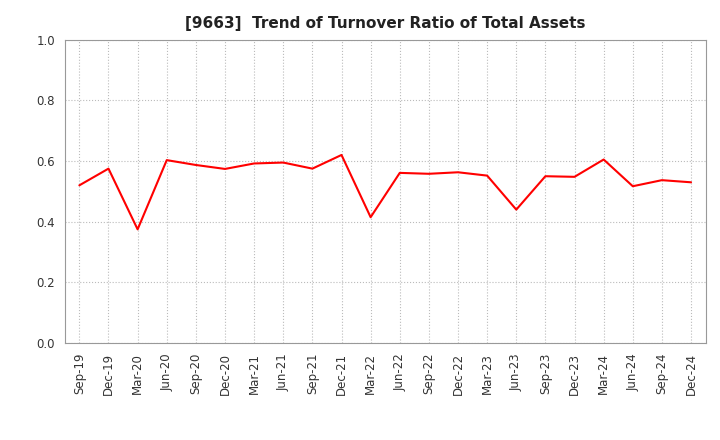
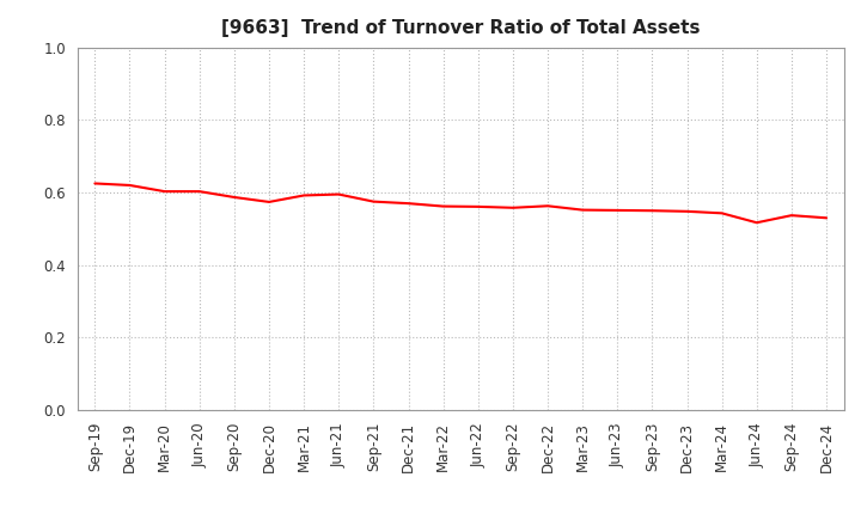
Sep-19: 0.520 -> 0.625
Dec-19: 0.575 -> 0.620
Mar-20: 0.375 -> 0.603
Dec-21: 0.620 -> 0.570
Mar-22: 0.415 -> 0.562
Jun-23: 0.440 -> 0.551
Mar-24: 0.605 -> 0.543
